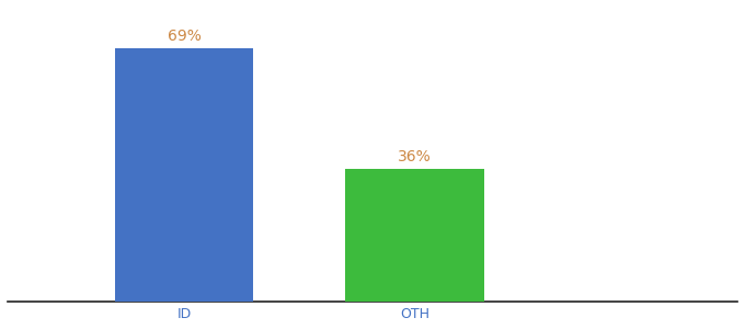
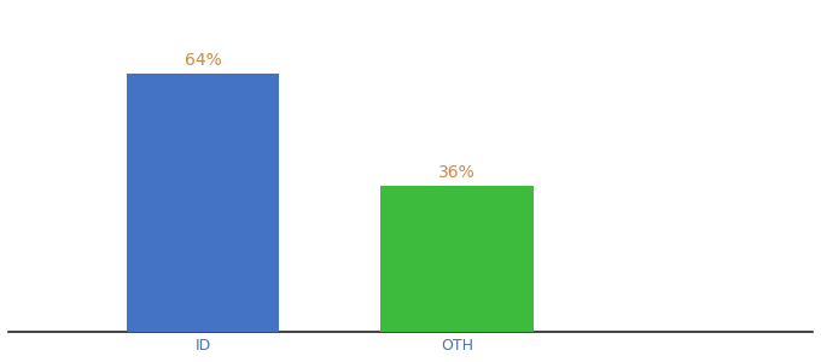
ID: 69% -> 64%
